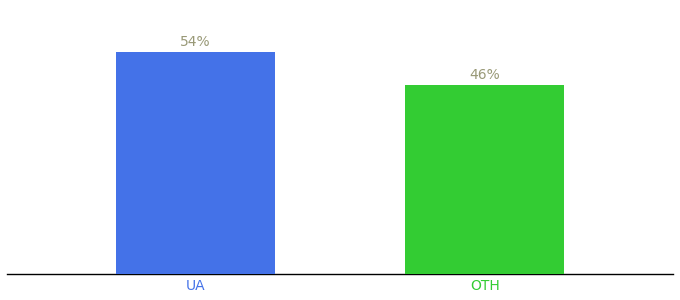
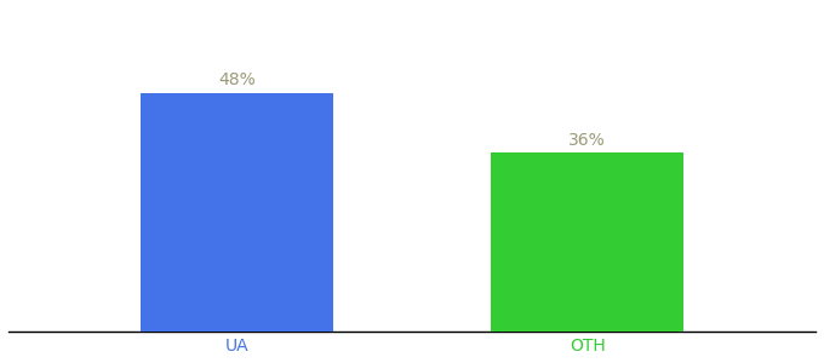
UA: 54% -> 48%
OTH: 46% -> 36%
